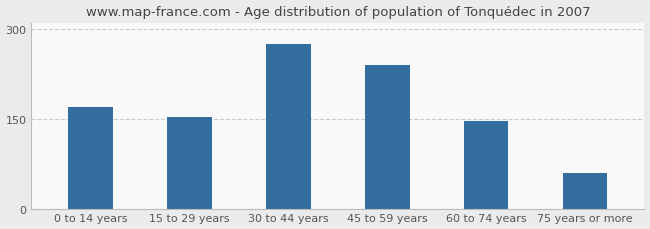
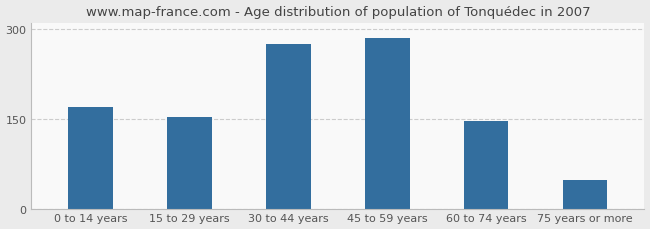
45 to 59 years: 240 -> 285
75 years or more: 60 -> 48
